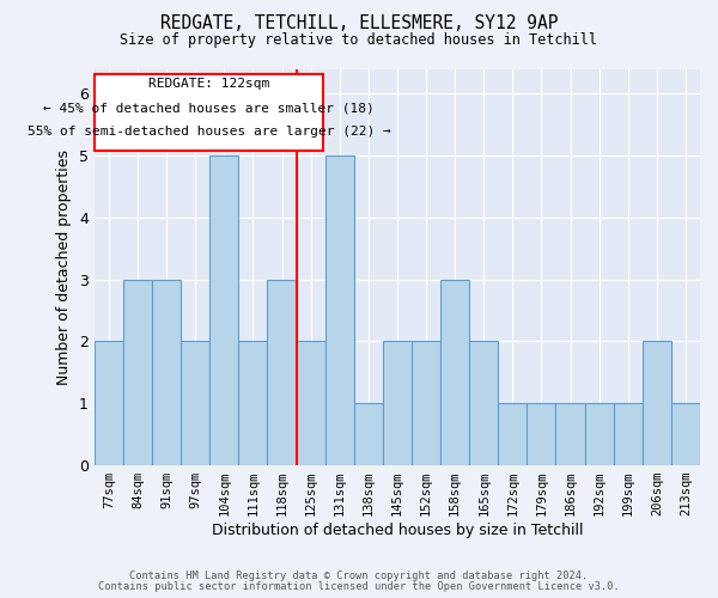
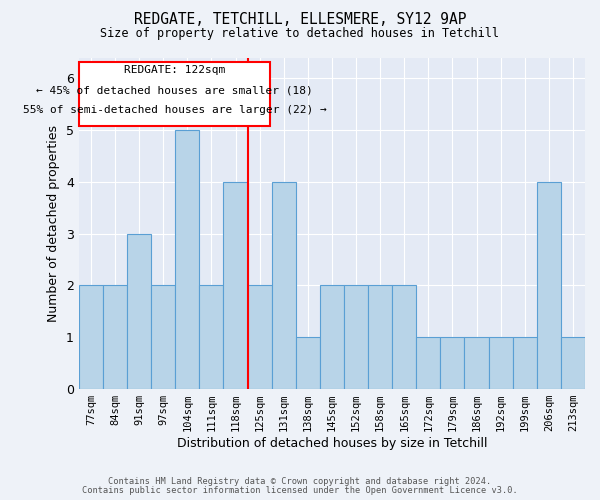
84sqm: 3 -> 2
118sqm: 3 -> 4
131sqm: 5 -> 4
158sqm: 3 -> 2
206sqm: 2 -> 4
